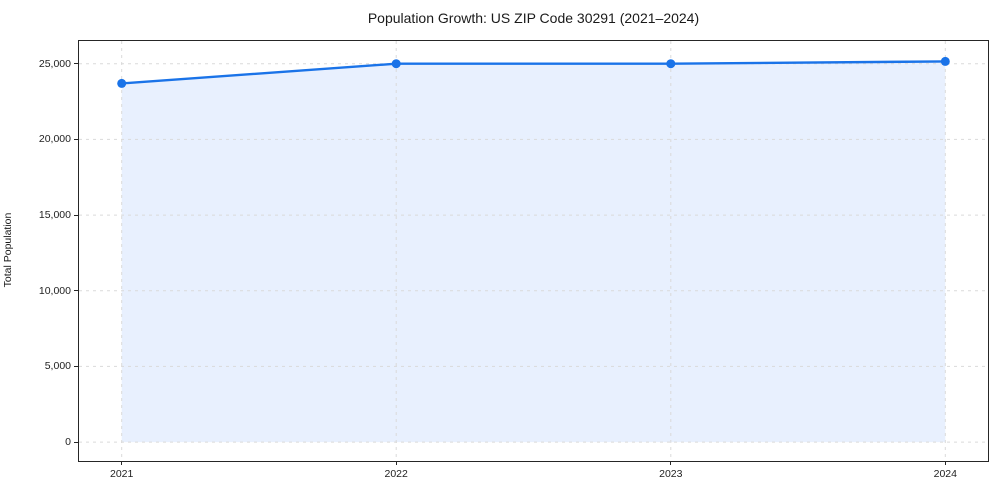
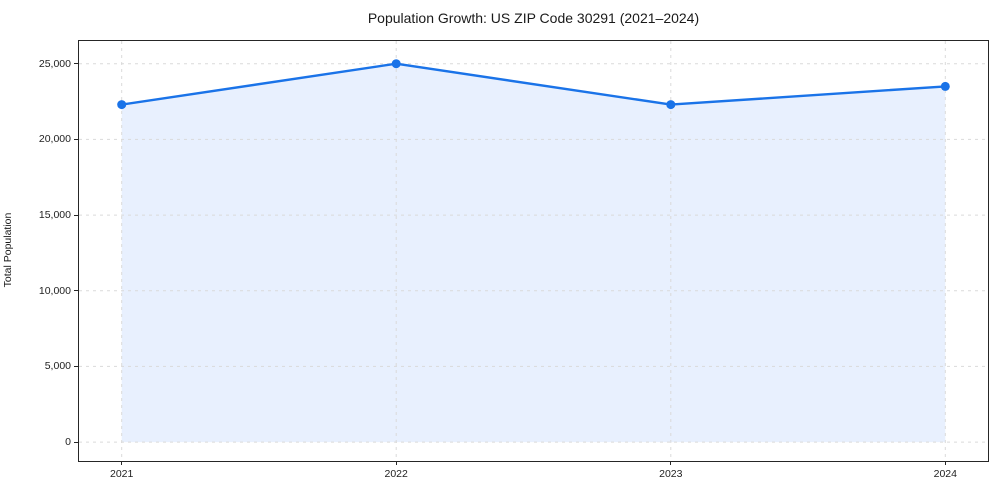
2021: 23700 -> 22300
2023: 25000 -> 22300
2024: 25200 -> 23500
